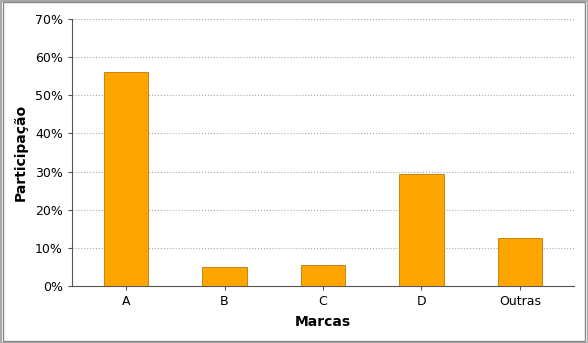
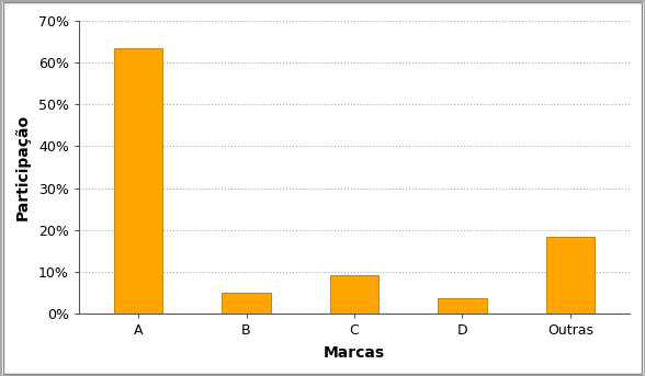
A: 56.0% -> 63.5%
C: 5.5% -> 9.3%
D: 29.5% -> 3.8%
Outras: 12.5% -> 18.4%
